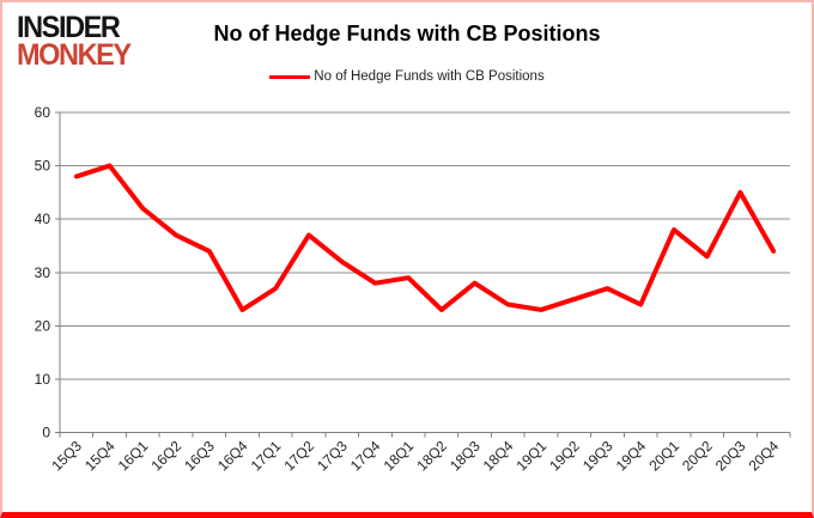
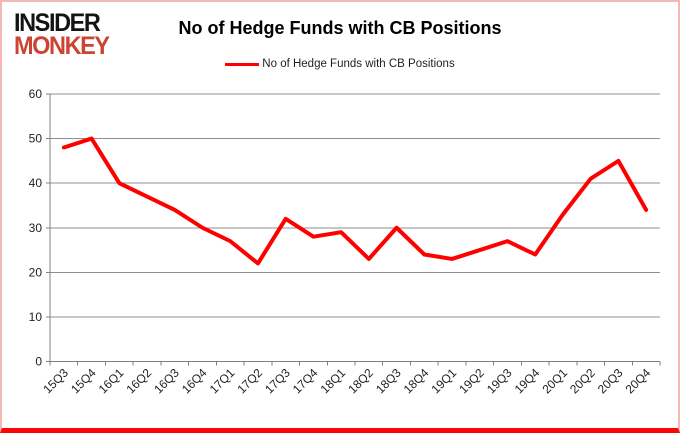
16Q1: 42 -> 40
16Q4: 23 -> 30
17Q2: 37 -> 22
18Q3: 28 -> 30
20Q1: 38 -> 33
20Q2: 33 -> 41
